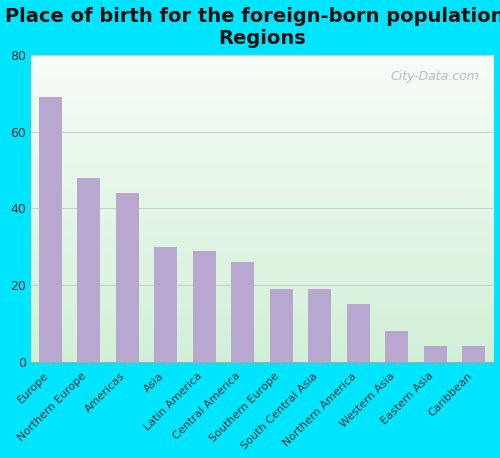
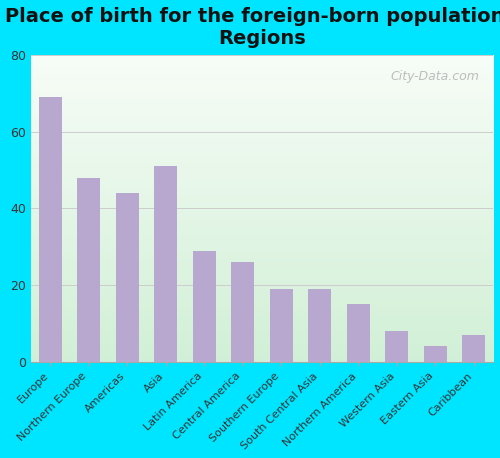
Asia: 30 -> 51
Caribbean: 4 -> 7
